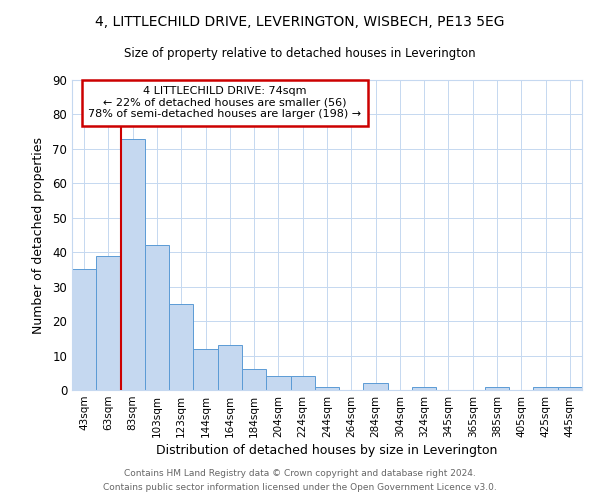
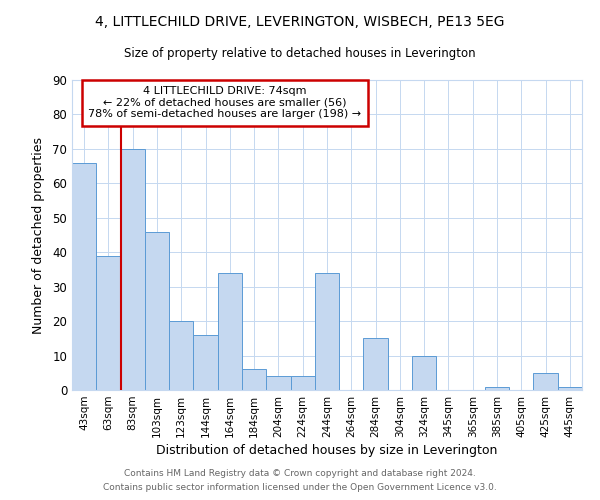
43sqm: 35 -> 66
83sqm: 73 -> 70
103sqm: 42 -> 46
123sqm: 25 -> 20
144sqm: 12 -> 16
164sqm: 13 -> 34
244sqm: 1 -> 34
284sqm: 2 -> 15
324sqm: 1 -> 10
425sqm: 1 -> 5
